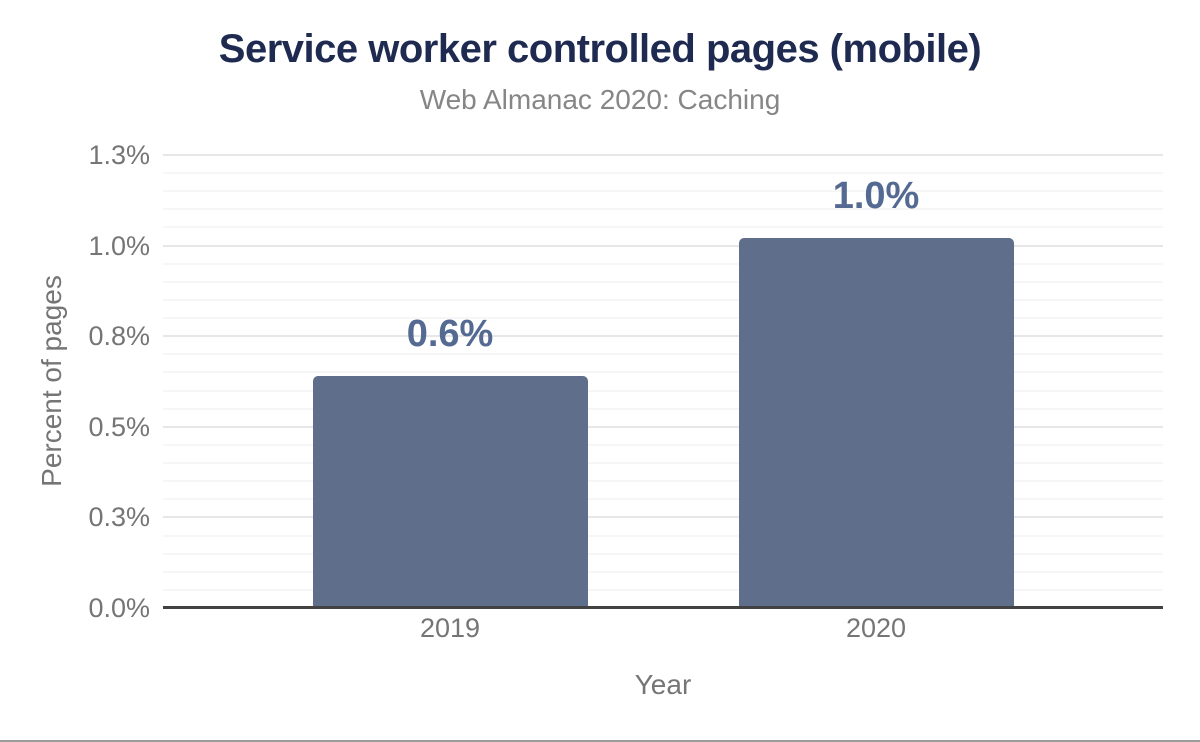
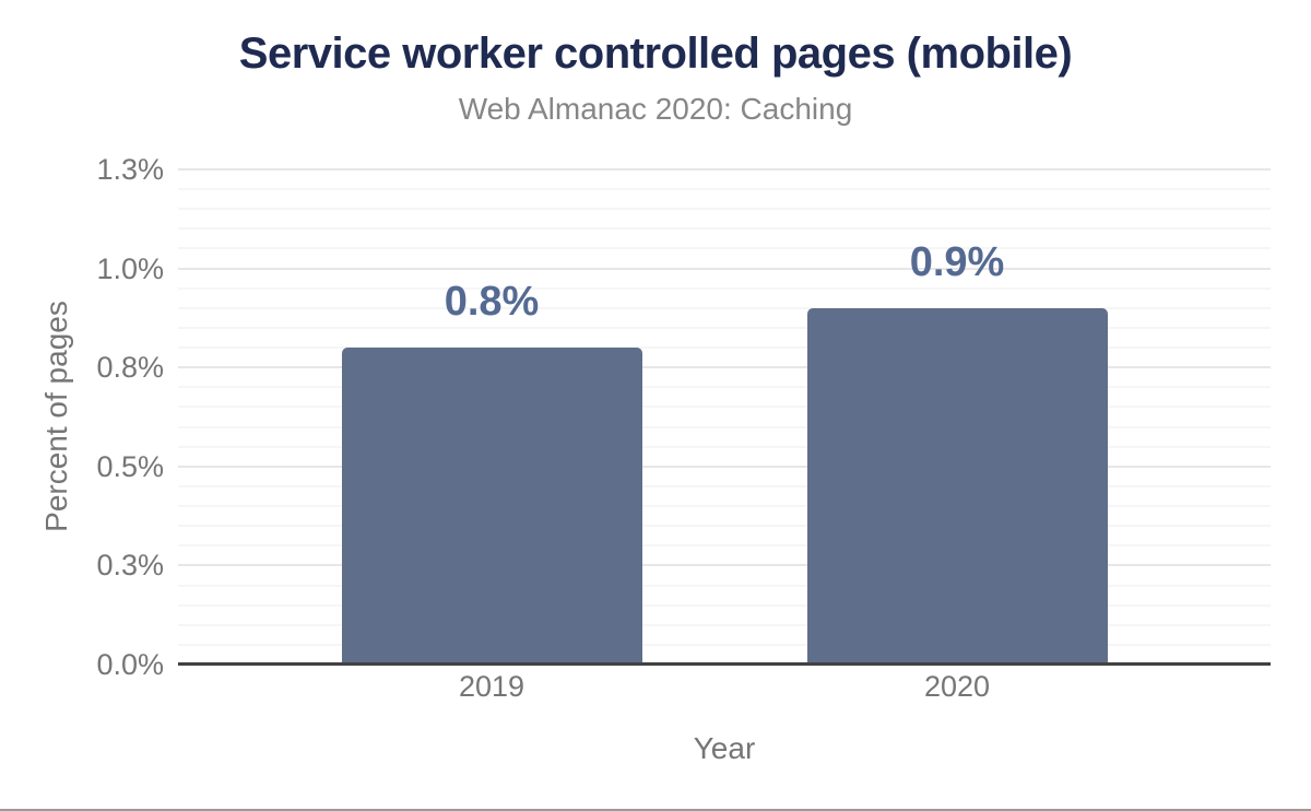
2019: 0.6% -> 0.8%
2020: 1.0% -> 0.9%
